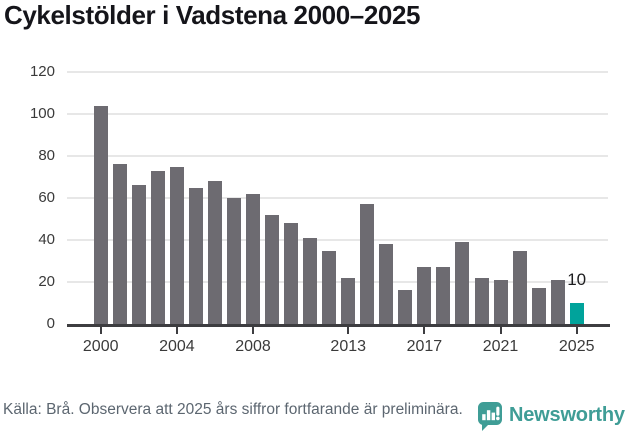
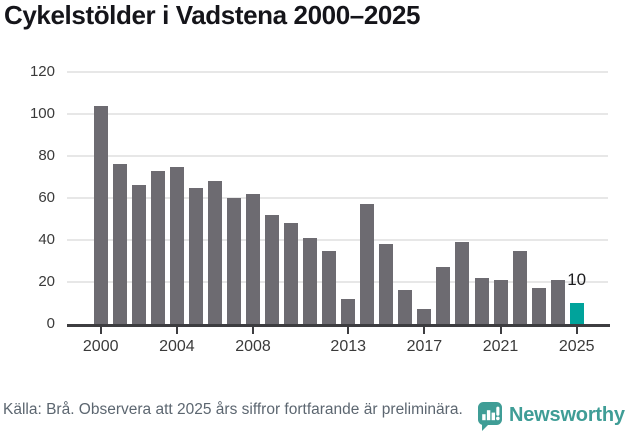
2013: 22 -> 12
2017: 27 -> 7
